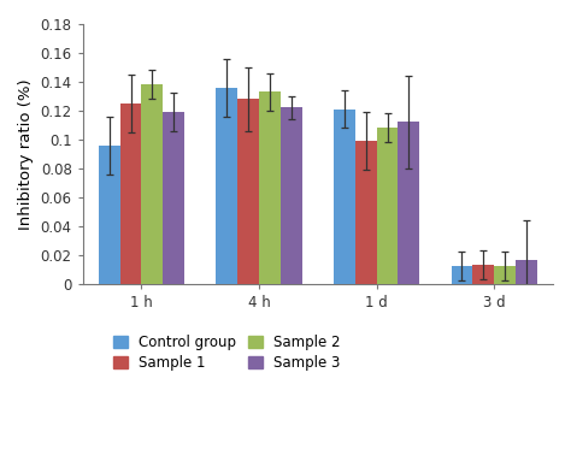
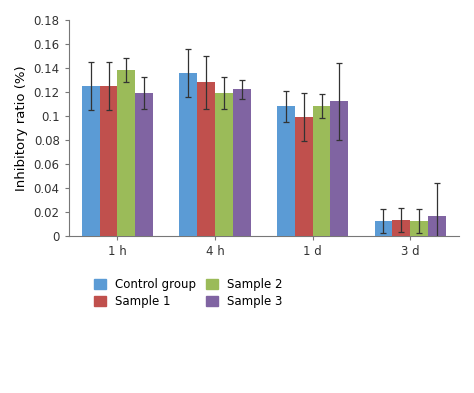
Control group/1 h: 0.096 -> 0.125
Sample 2/4 h: 0.133 -> 0.119
Control group/1 d: 0.121 -> 0.108
